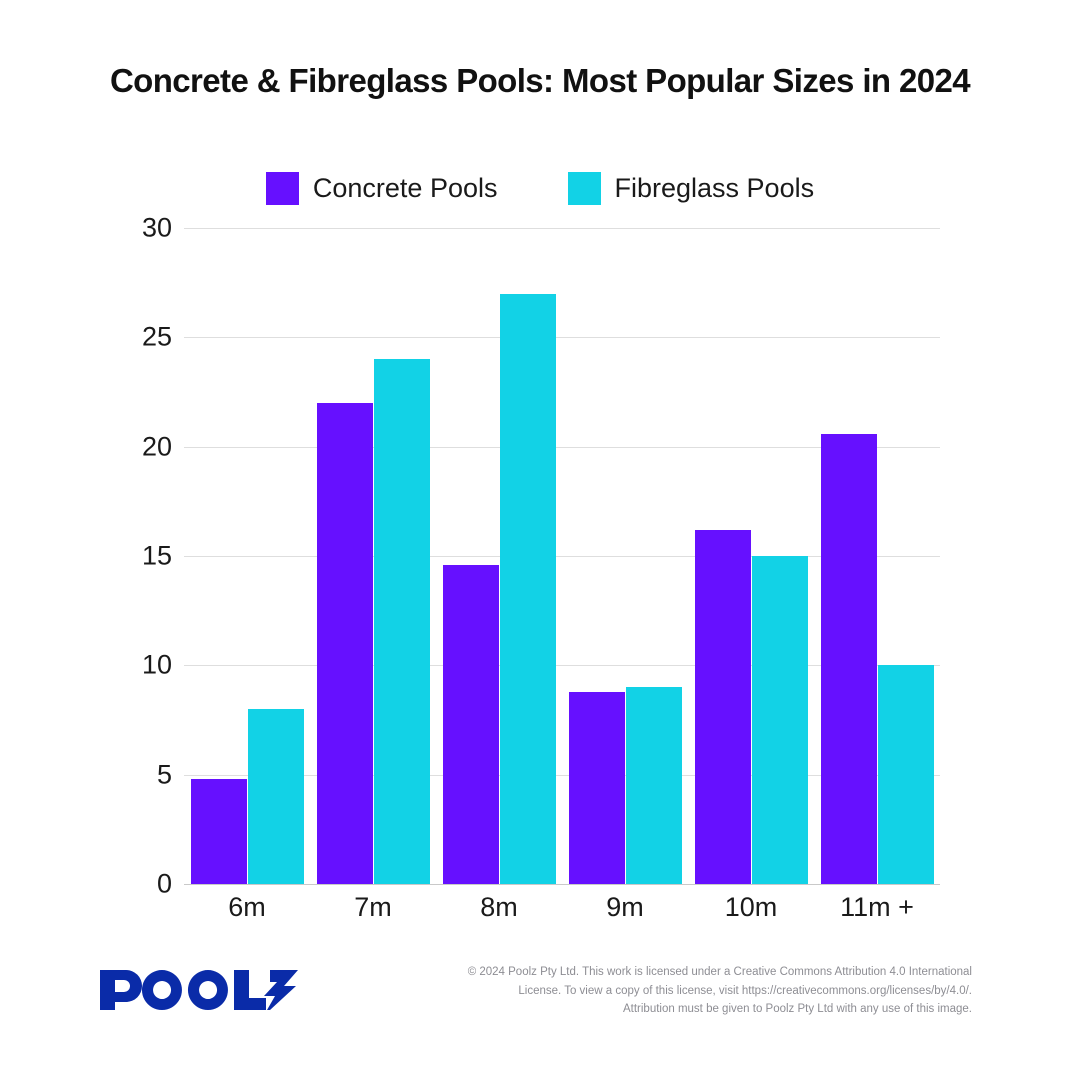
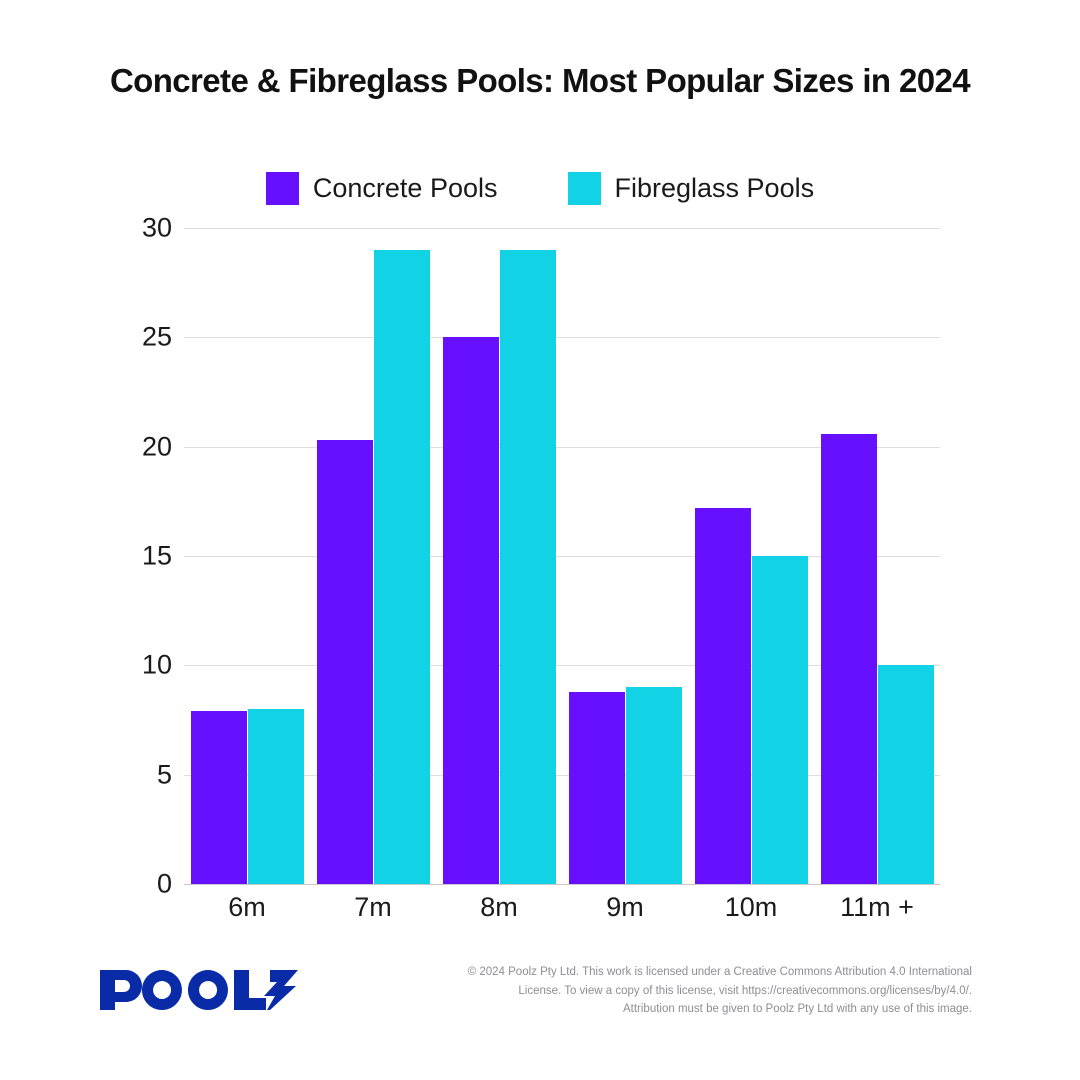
Concrete Pools/6m: 4.8 -> 7.9
Concrete Pools/7m: 22.0 -> 20.3
Fibreglass Pools/7m: 24 -> 29
Concrete Pools/8m: 14.6 -> 25.0
Fibreglass Pools/8m: 27 -> 29
Concrete Pools/10m: 16.2 -> 17.2
